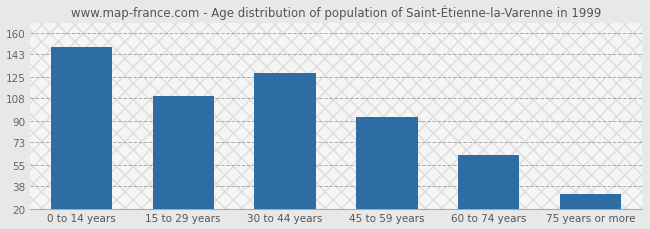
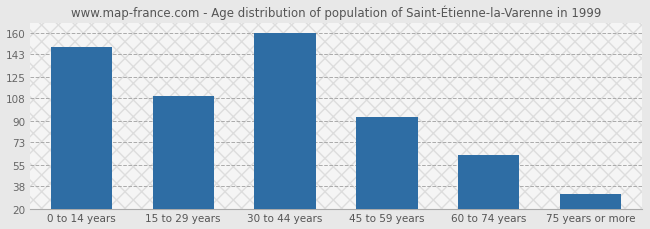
30 to 44 years: 128 -> 160
